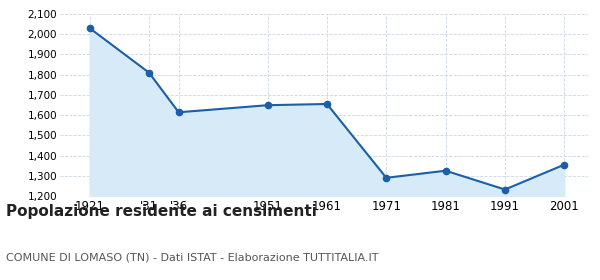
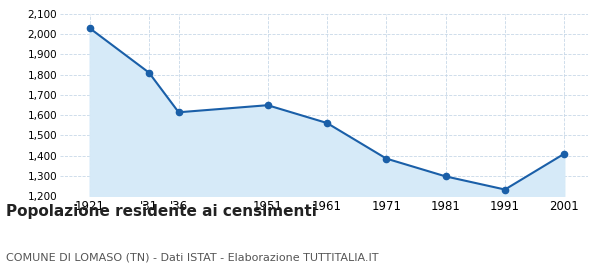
1961: 1,655 -> 1,561
1971: 1,290 -> 1,385
1981: 1,325 -> 1,297
2001: 1,355 -> 1,409
